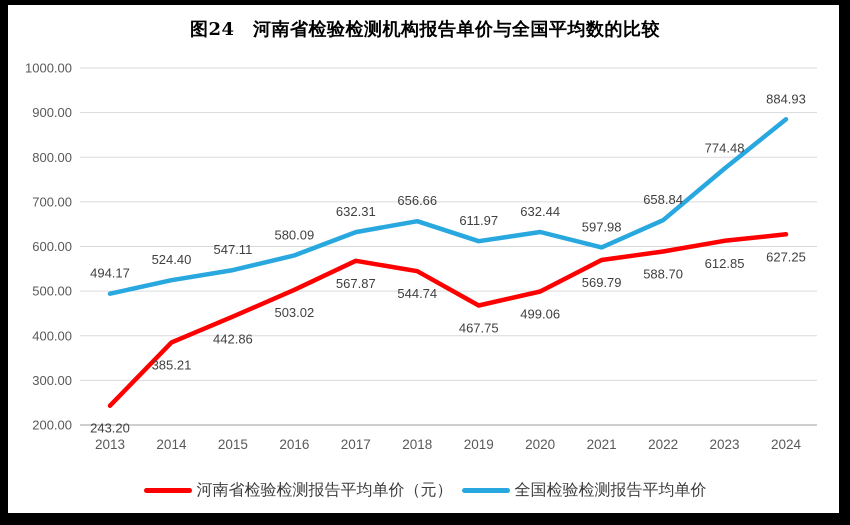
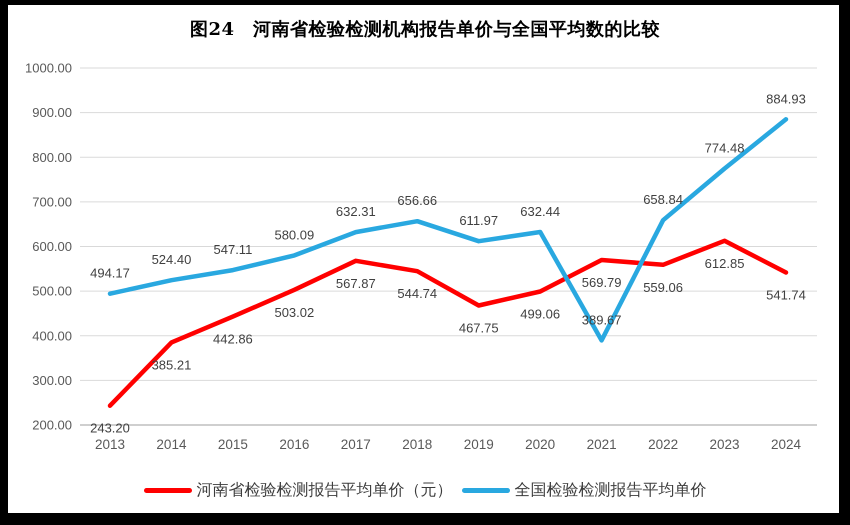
全国检验检测报告平均单价/2021: 597.98 -> 389.67
河南省检验检测报告平均单价（元）/2022: 588.70 -> 559.06
河南省检验检测报告平均单价（元）/2024: 627.25 -> 541.74
